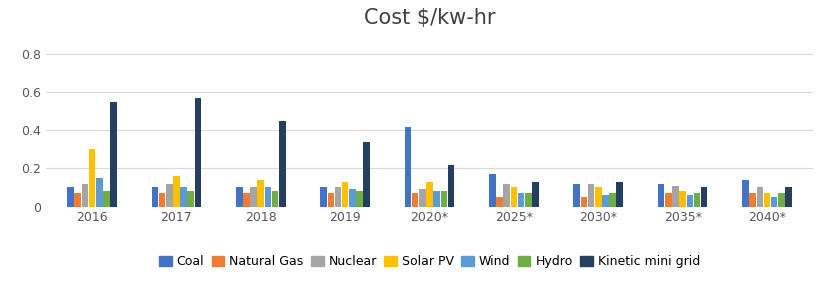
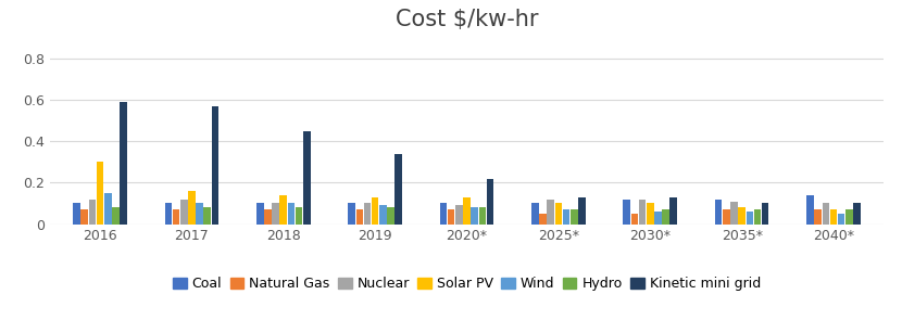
Kinetic mini grid/2016: 0.55 -> 0.59
Coal/2020*: 0.42 -> 0.10
Coal/2025*: 0.17 -> 0.10
